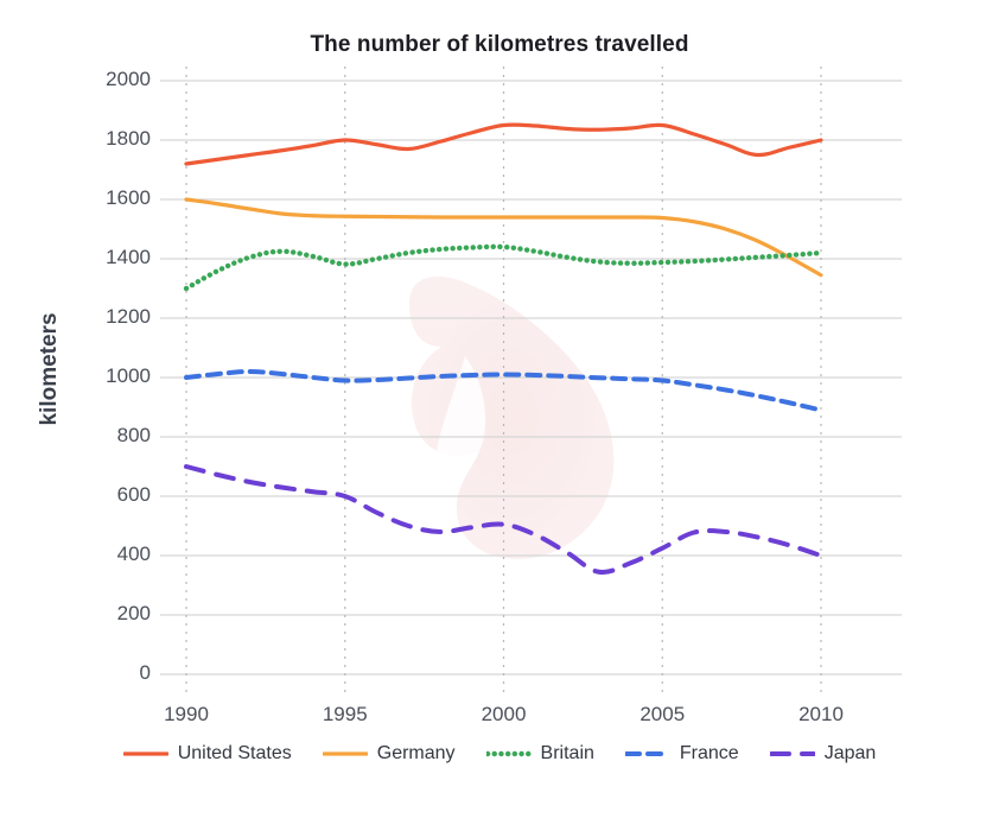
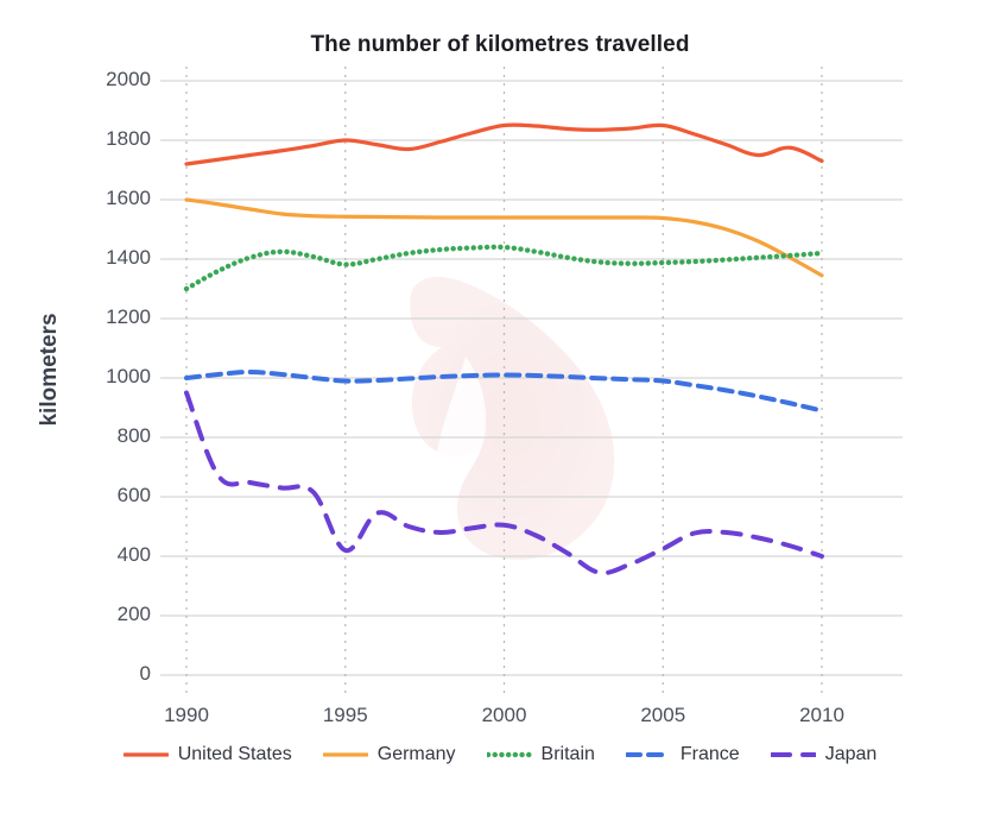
Japan/1990: 700 -> 950
Japan/1995: 600 -> 420
United States/2010: 1800 -> 1730
